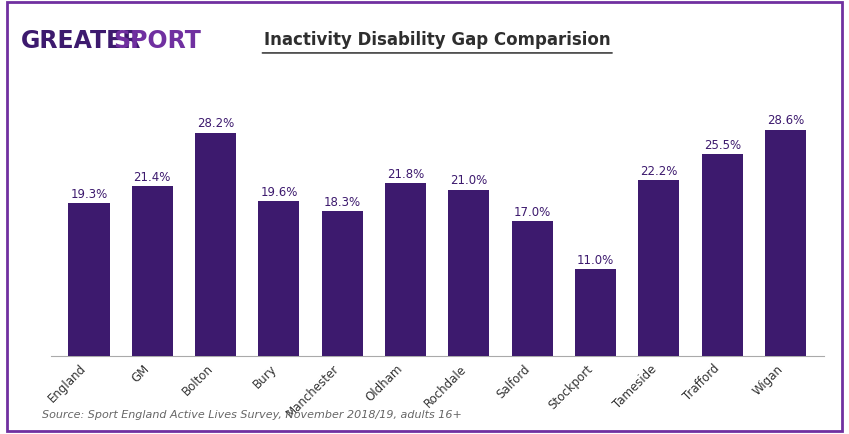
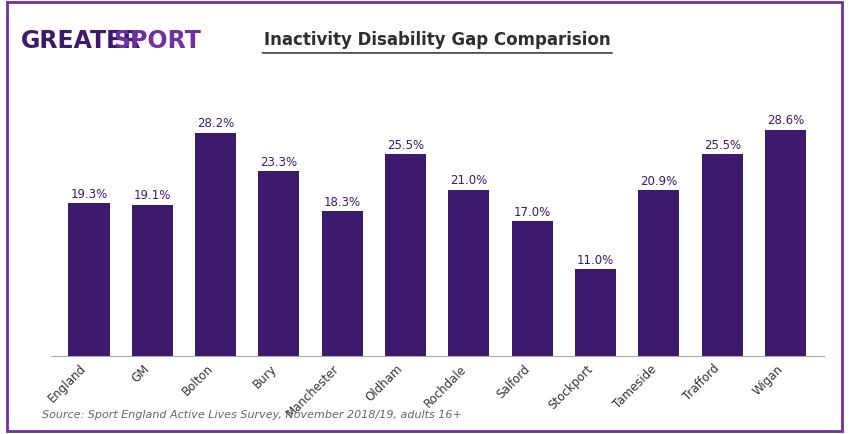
GM: 21.4% -> 19.1%
Bury: 19.6% -> 23.3%
Oldham: 21.8% -> 25.5%
Tameside: 22.2% -> 20.9%
